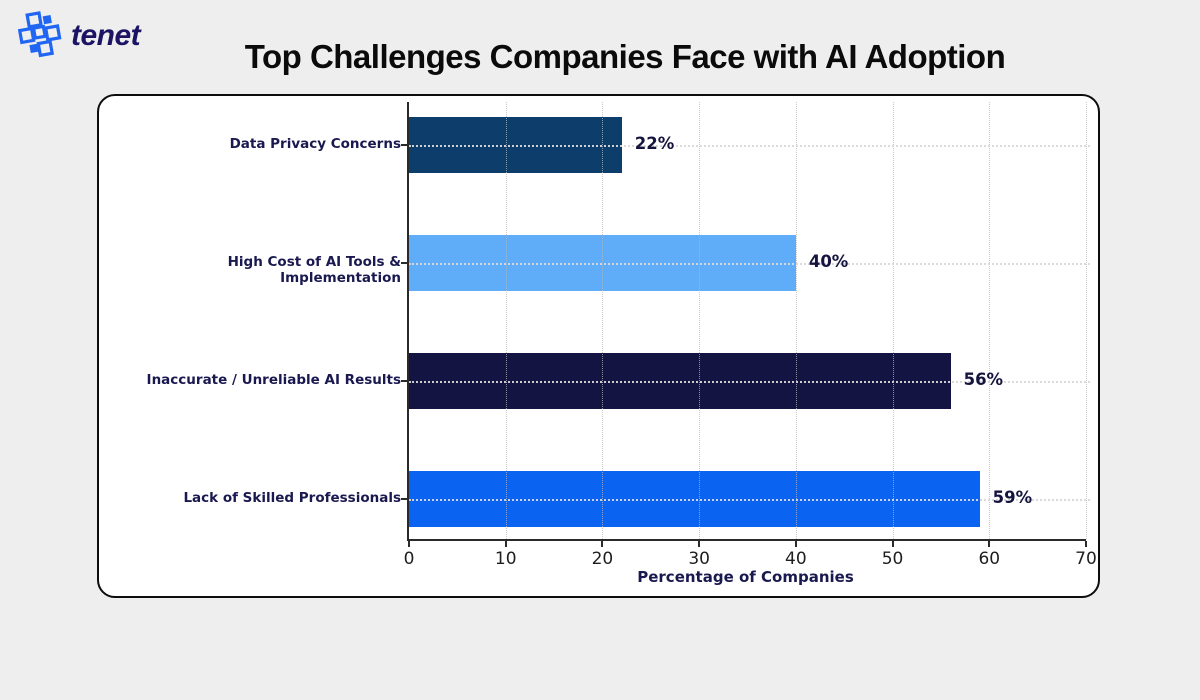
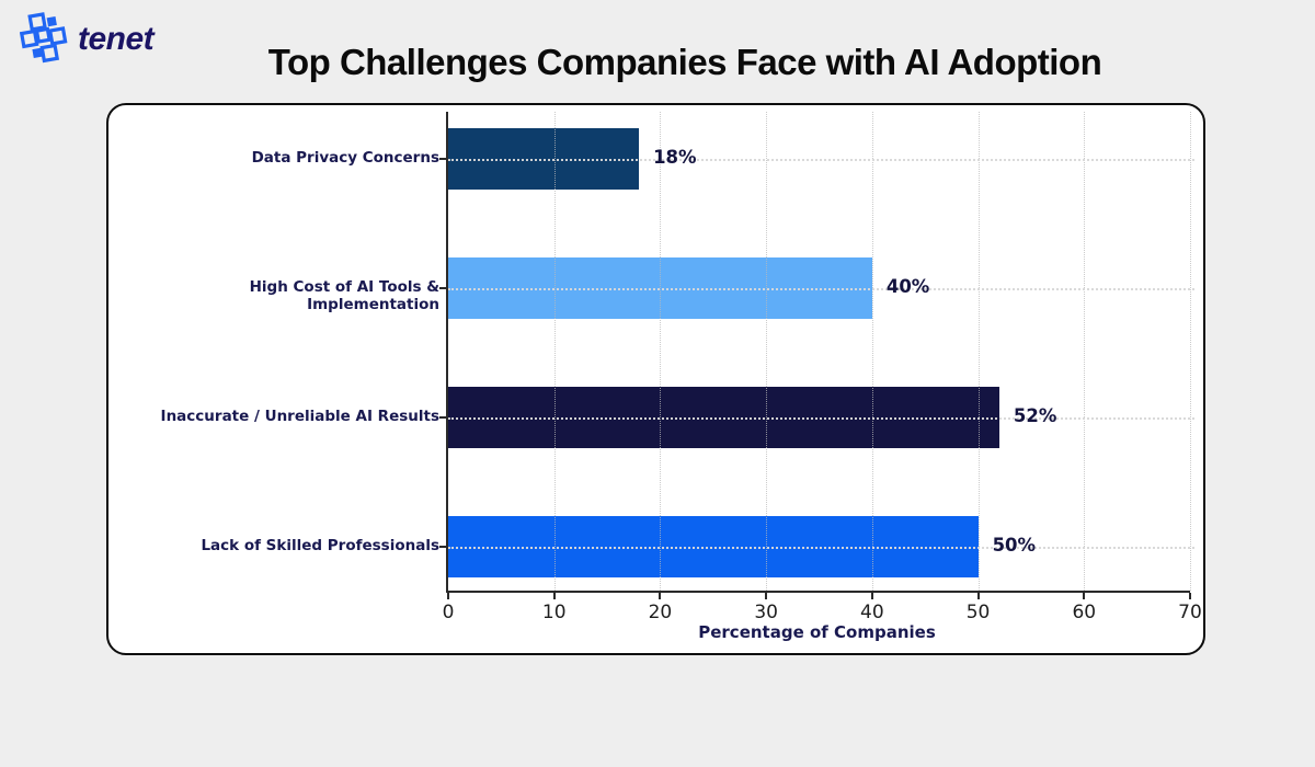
Data Privacy Concerns: 22% -> 18%
Inaccurate / Unreliable AI Results: 56% -> 52%
Lack of Skilled Professionals: 59% -> 50%
